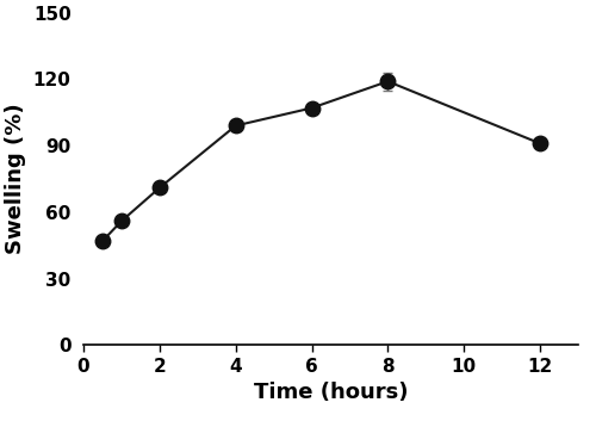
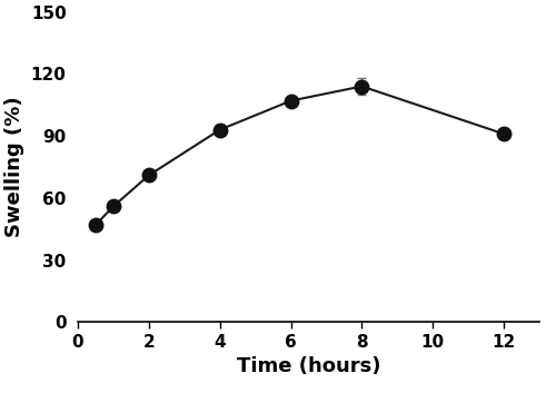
4: 99 -> 93
8: 119 -> 114
